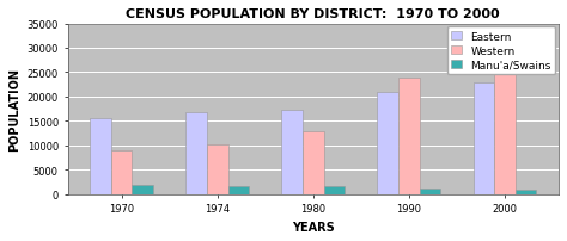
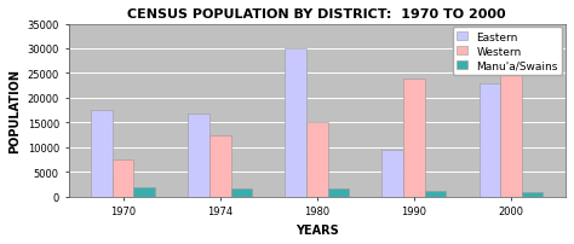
Eastern/1970: 15700 -> 17500
Western/1970: 9000 -> 7500
Western/1974: 10200 -> 12500
Eastern/1980: 17200 -> 30000
Western/1980: 13000 -> 15000
Eastern/1990: 21000 -> 9500
